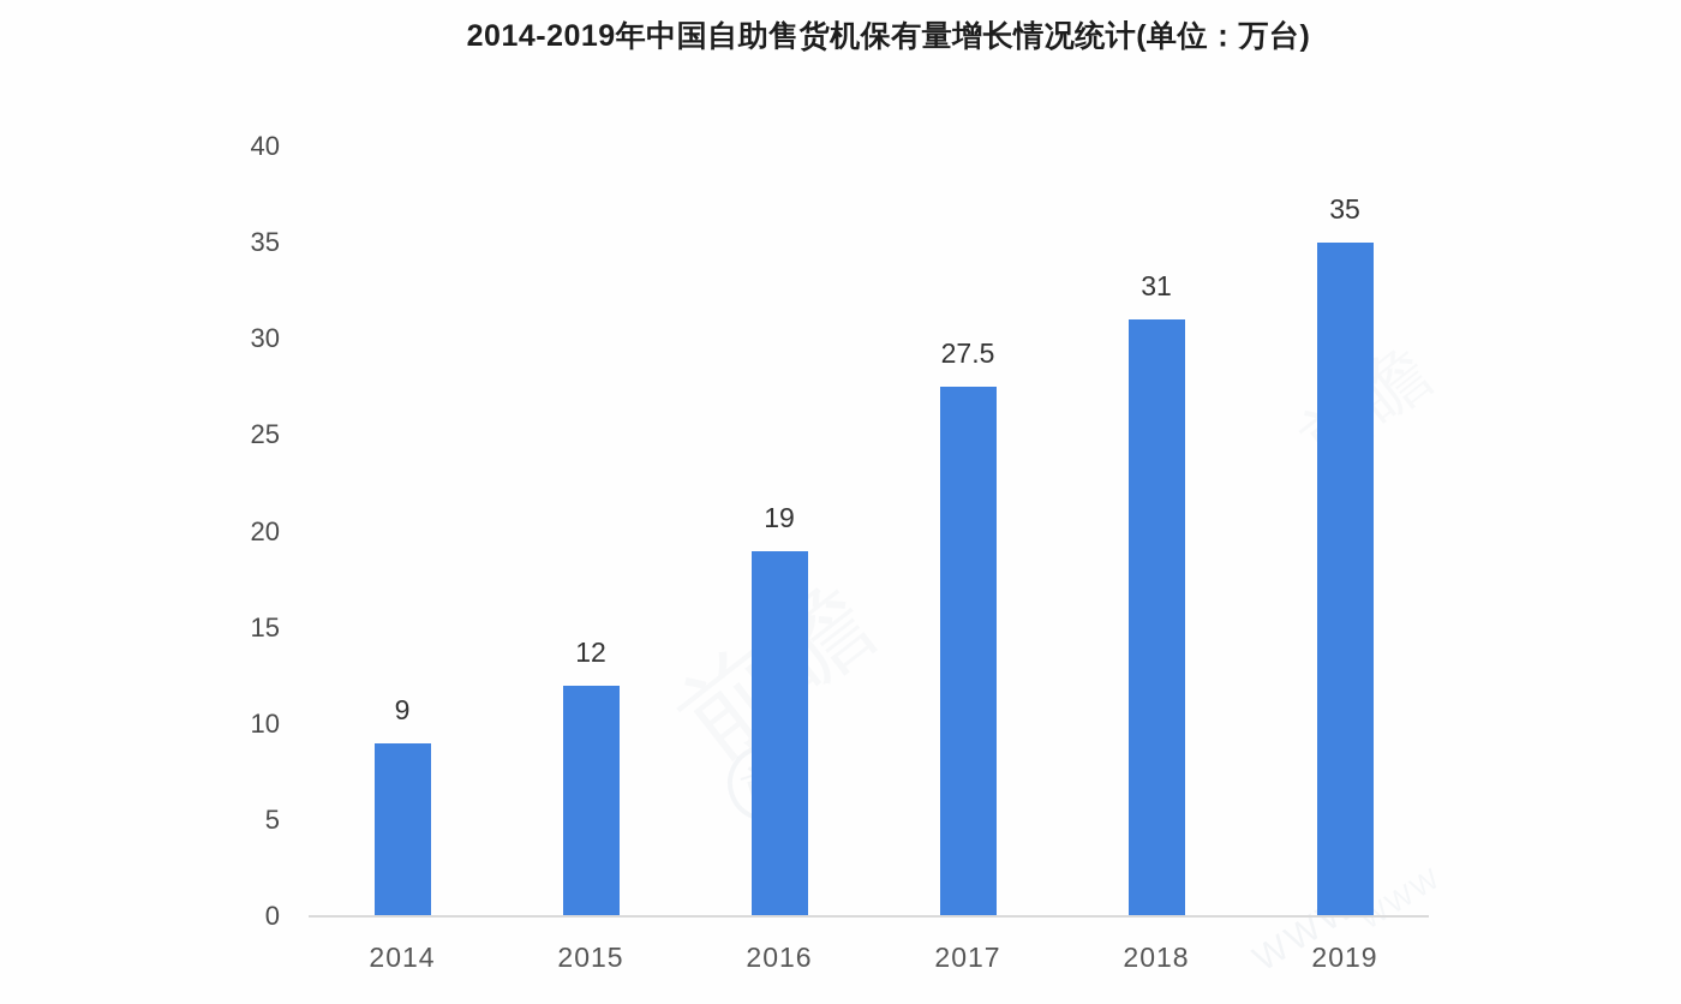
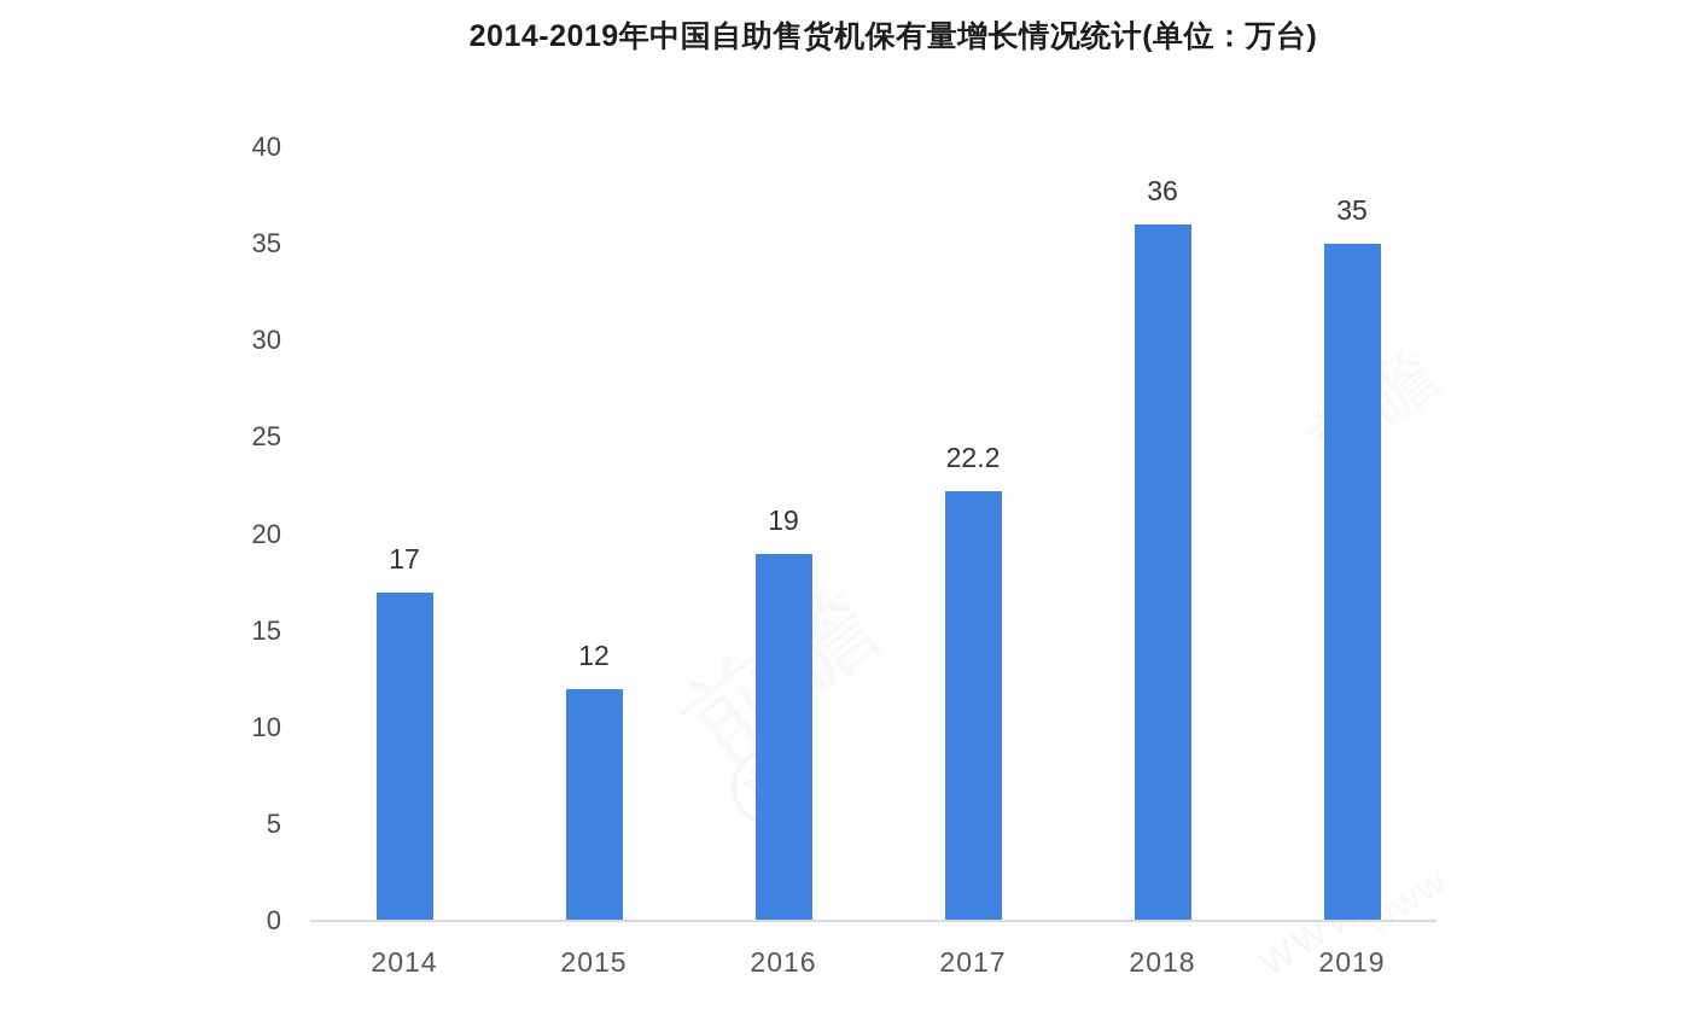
2014: 9 -> 17
2017: 27.5 -> 22.2
2018: 31 -> 36
